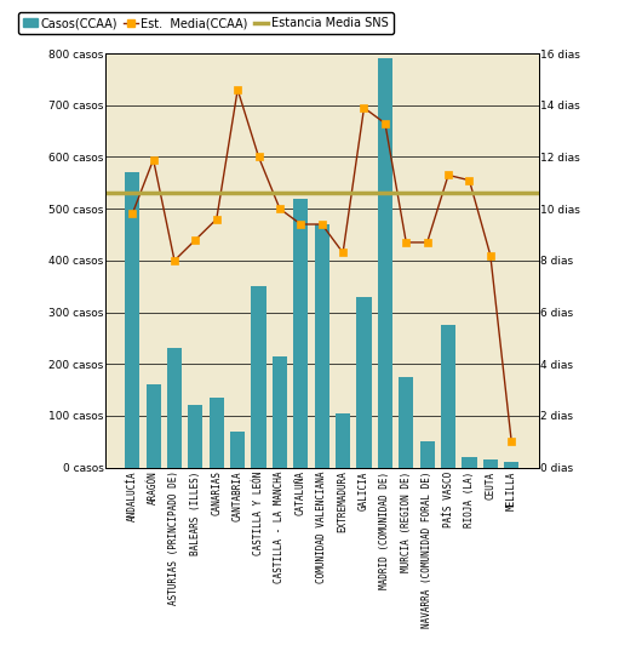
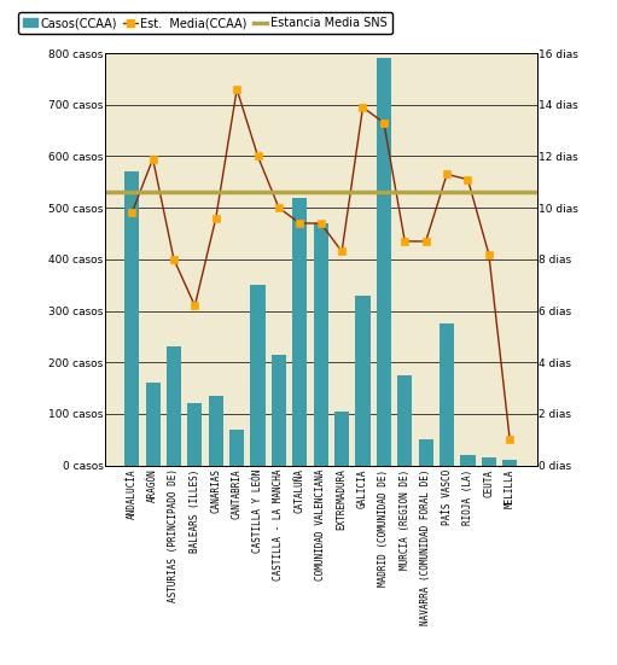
Est. Media(CCAA)/BALEARS (ILLES): 440 casos -> 310 casos
